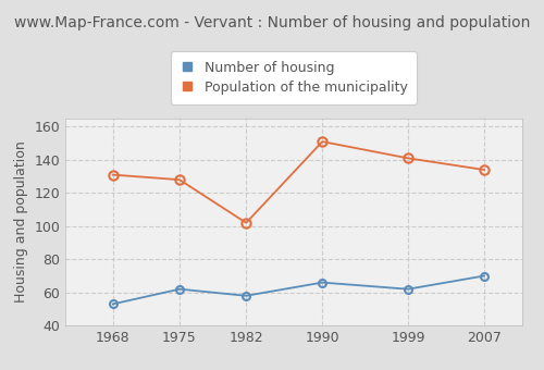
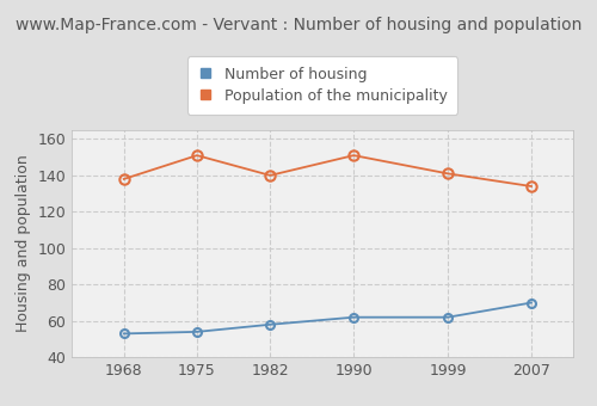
Population of the municipality/1968: 131 -> 138
Number of housing/1975: 62 -> 54
Population of the municipality/1975: 128 -> 151
Population of the municipality/1982: 102 -> 140
Number of housing/1990: 66 -> 62
